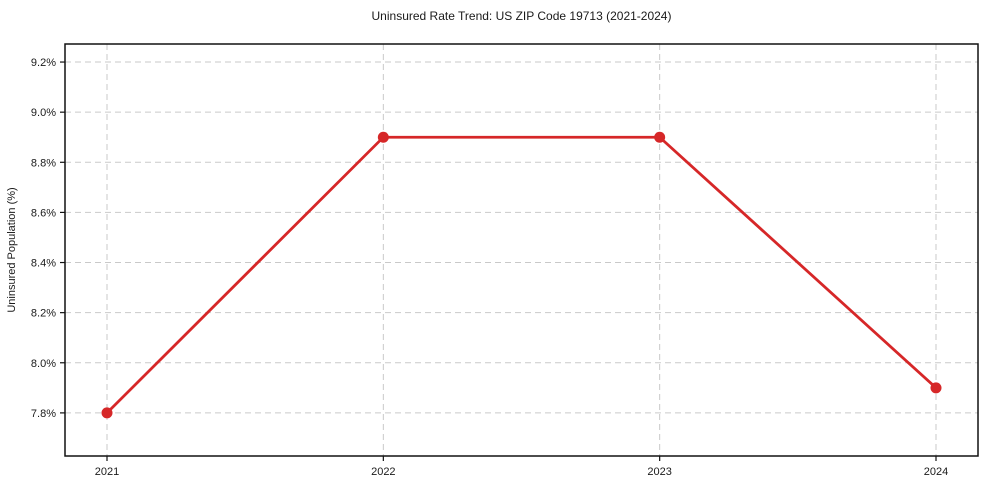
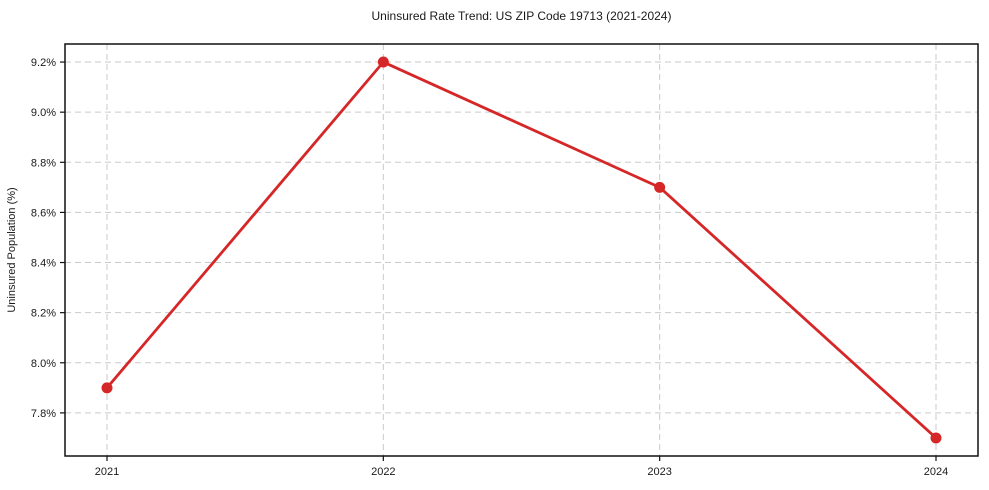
2021: 7.8% -> 7.9%
2022: 8.9% -> 9.2%
2023: 8.9% -> 8.7%
2024: 7.9% -> 7.7%
